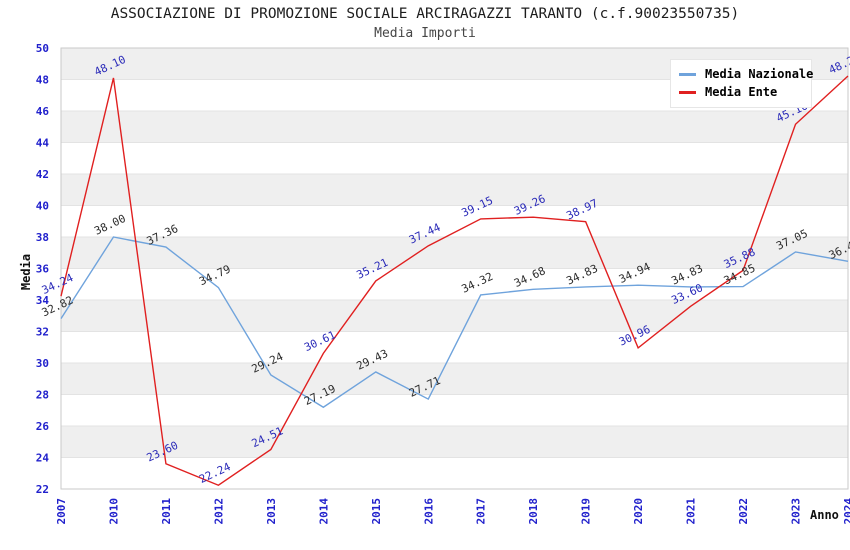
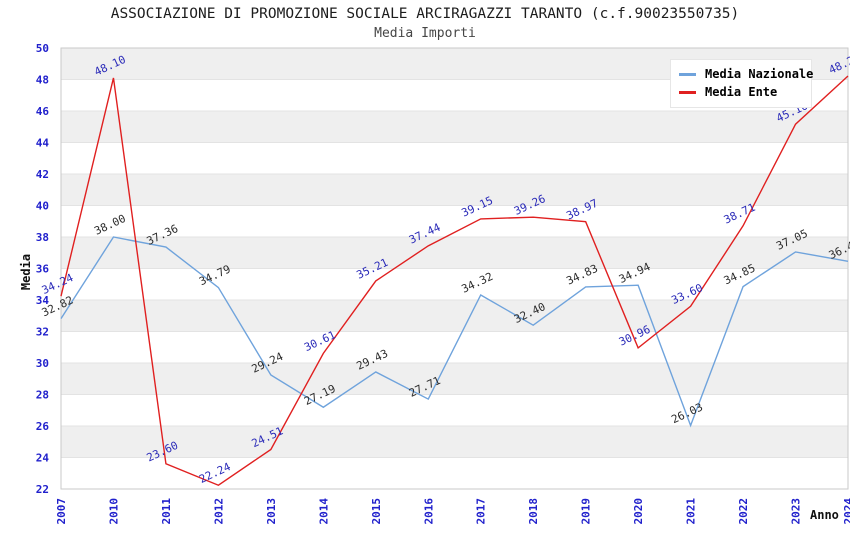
Media Nazionale/2018: 34.68 -> 32.40
Media Nazionale/2021: 34.83 -> 26.03
Media Ente/2022: 35.88 -> 38.71
